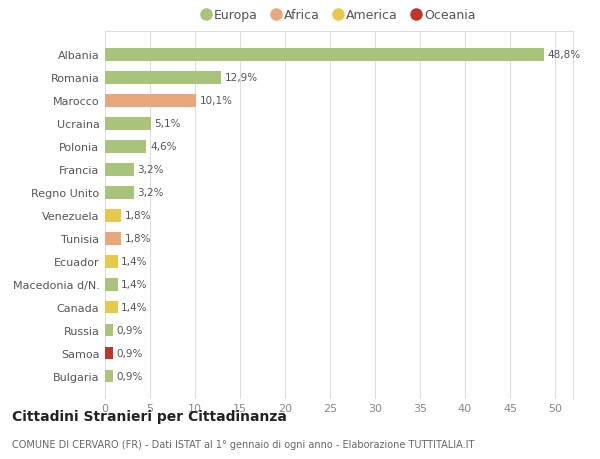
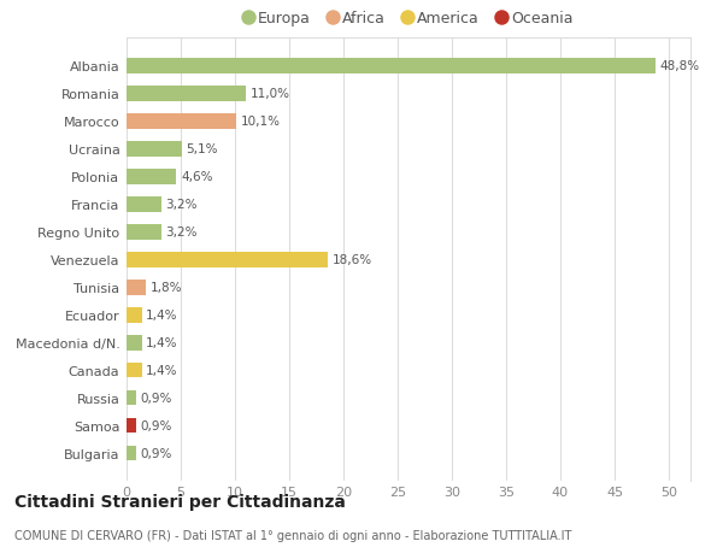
Romania: 12,9% -> 11,0%
Venezuela: 1,8% -> 18,6%
